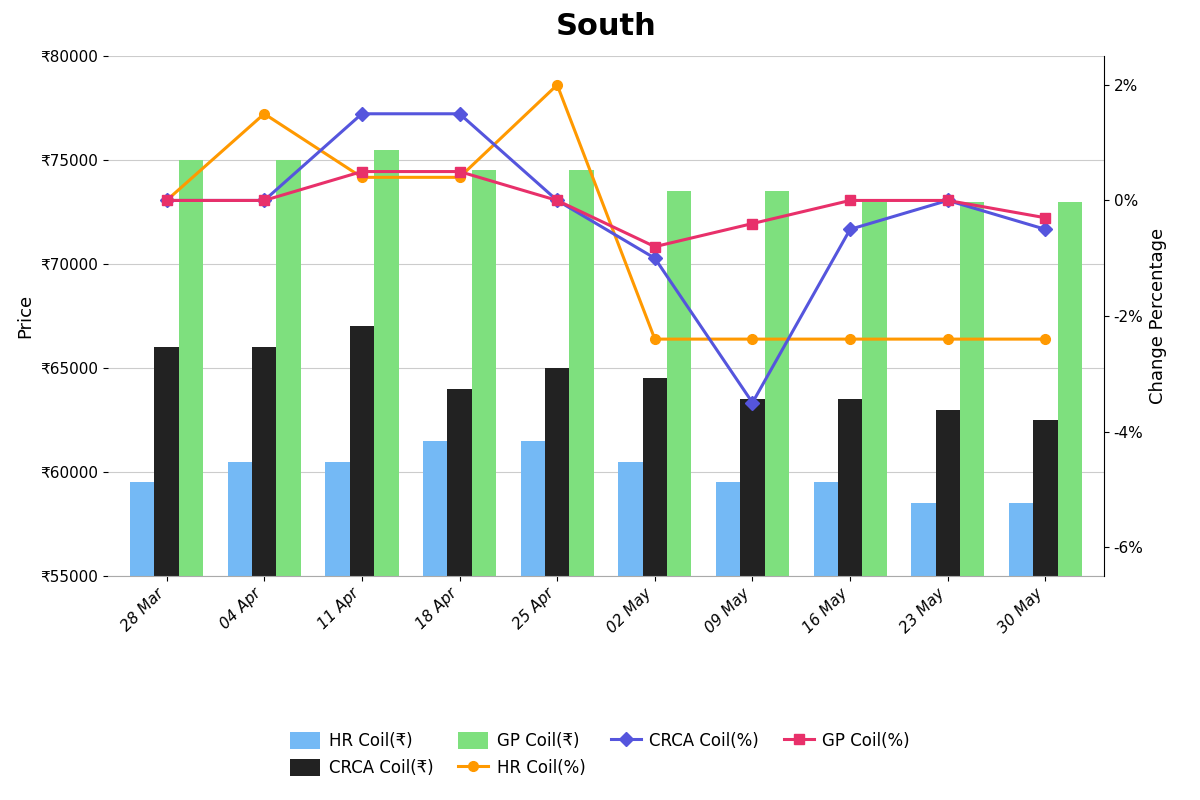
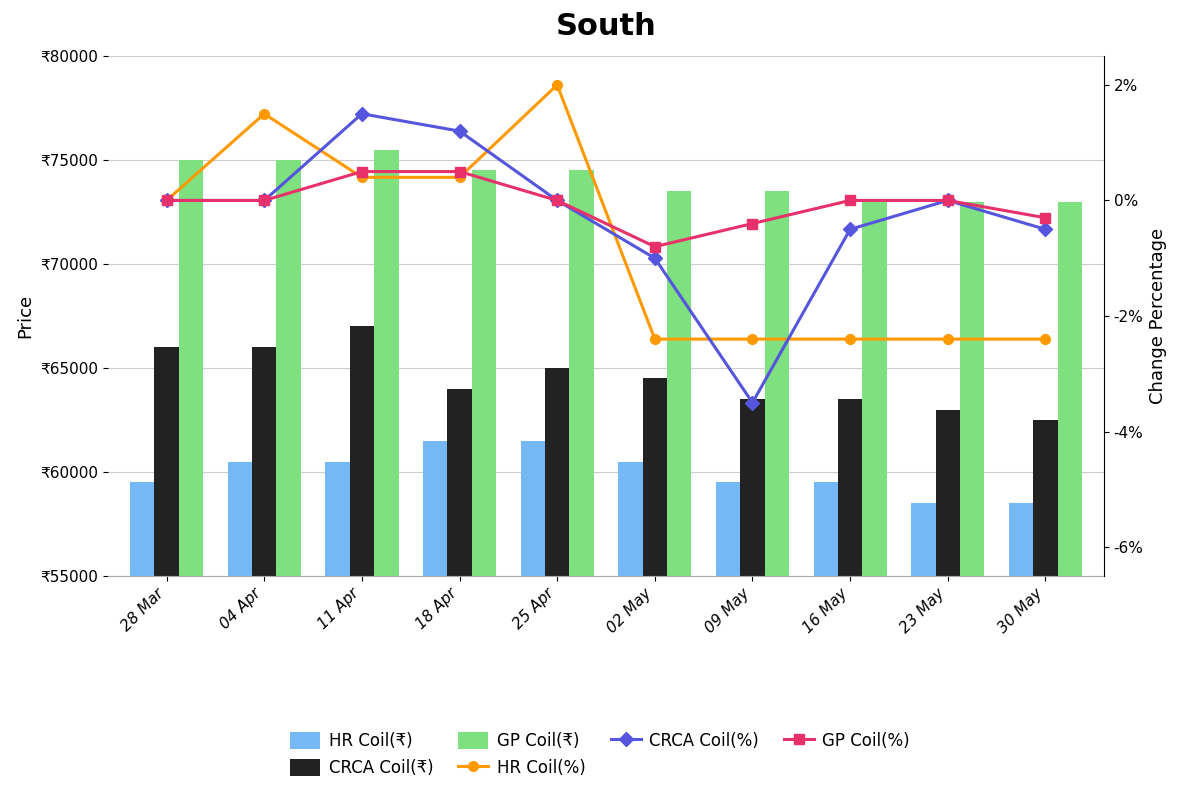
CRCA Coil(%)/18 Apr: 1.5% -> 1.2%
